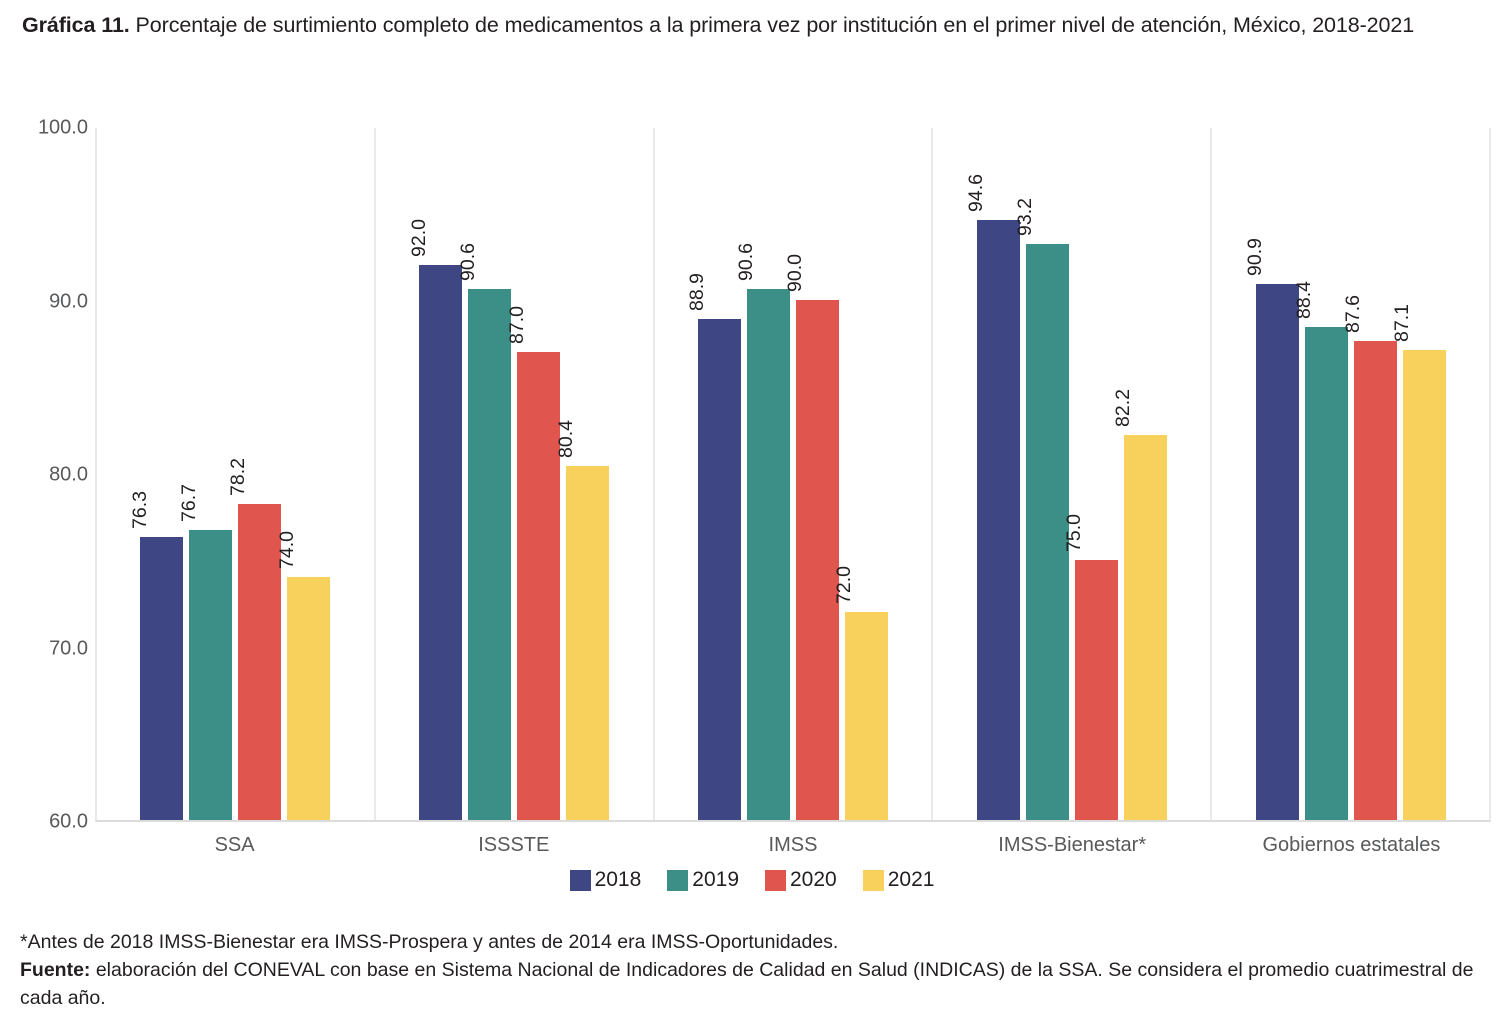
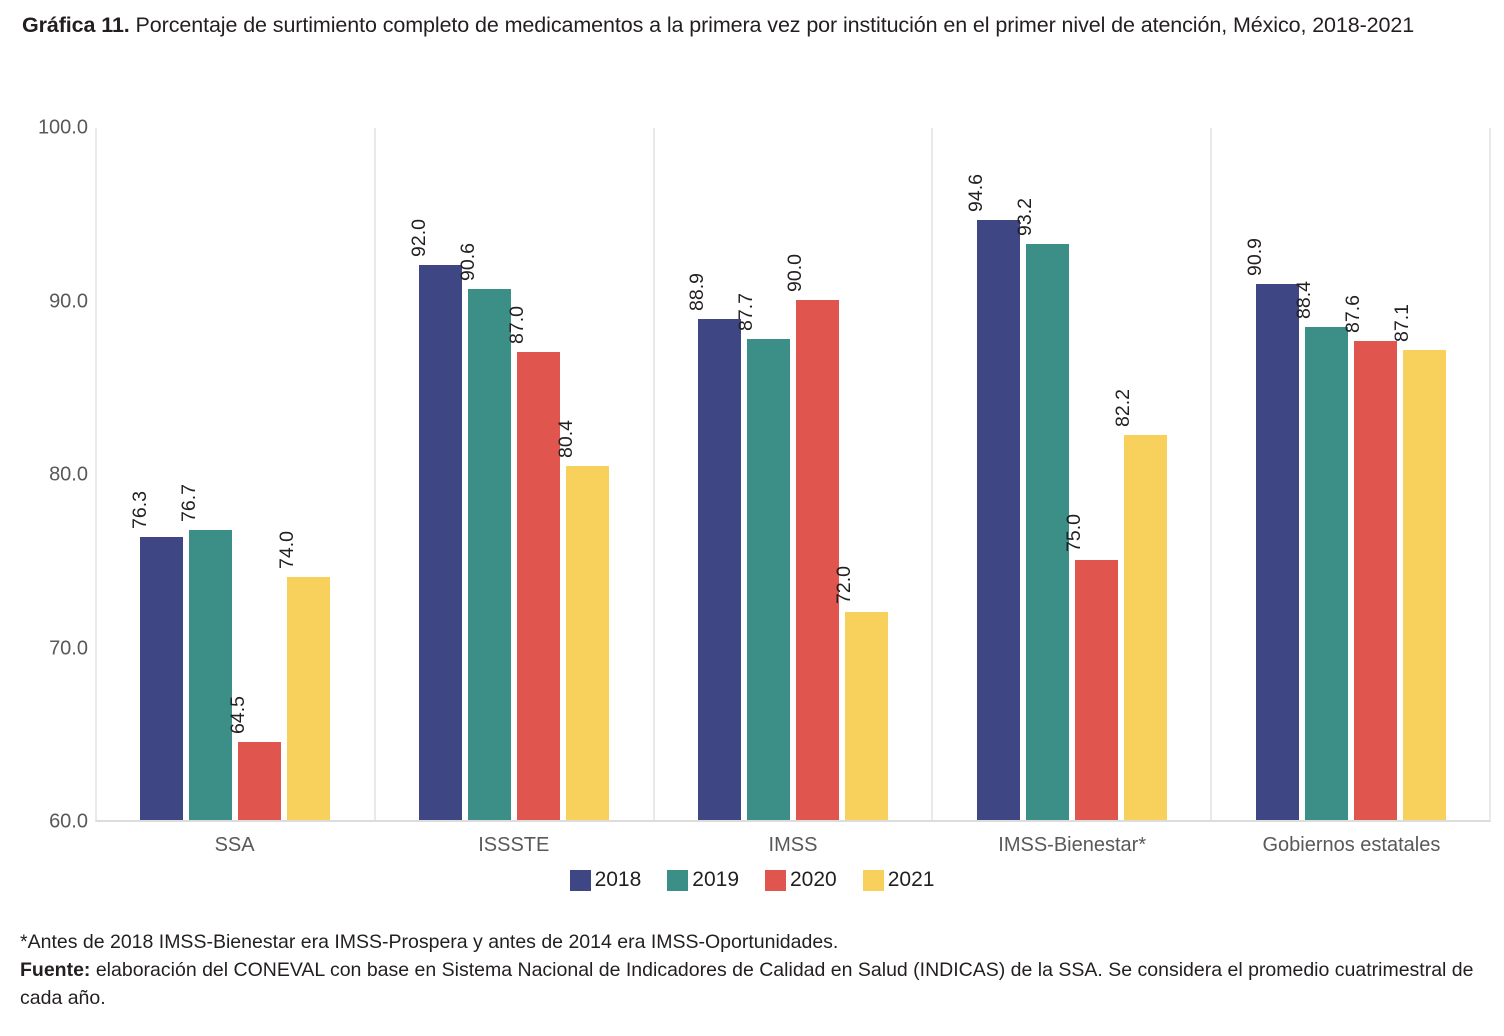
2020/SSA: 78.2 -> 64.5
2019/IMSS: 90.6 -> 87.7
